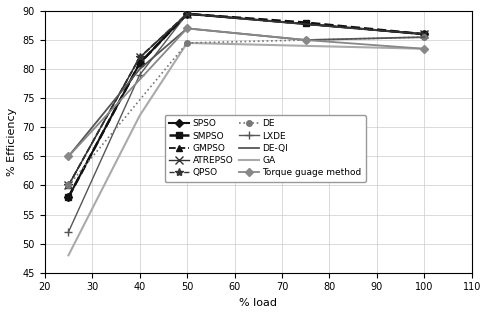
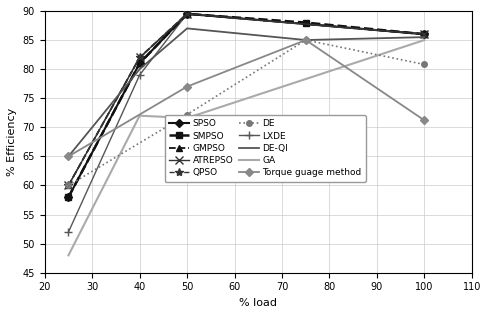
GA/50: 84.5 -> 71.6
DE/50: 84.5 -> 72.2
Torque guage method/50: 87.0 -> 77.0
GA/100: 83.5 -> 85.0
DE/100: 85.5 -> 80.8
Torque guage method/100: 83.5 -> 71.2
